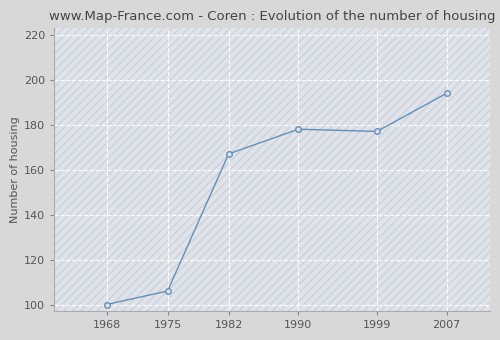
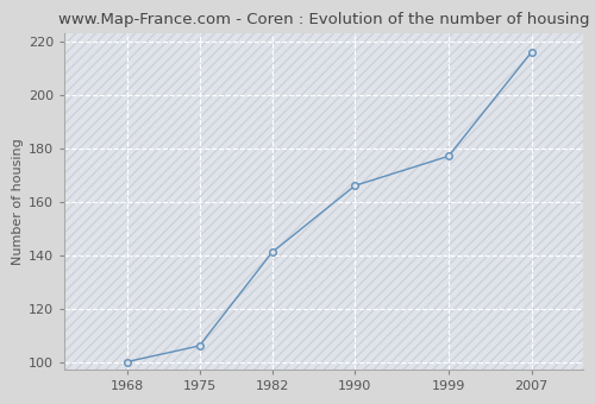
1982: 167 -> 141
1990: 178 -> 166
2007: 194 -> 216
